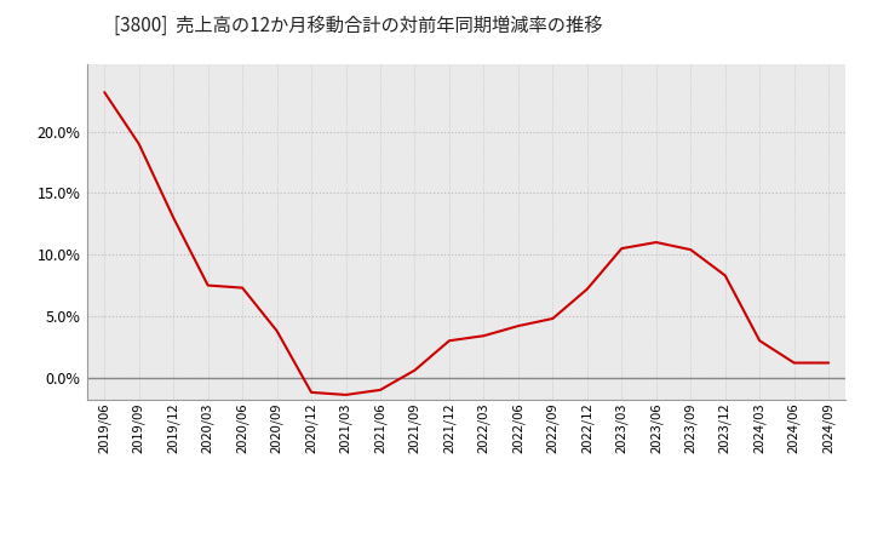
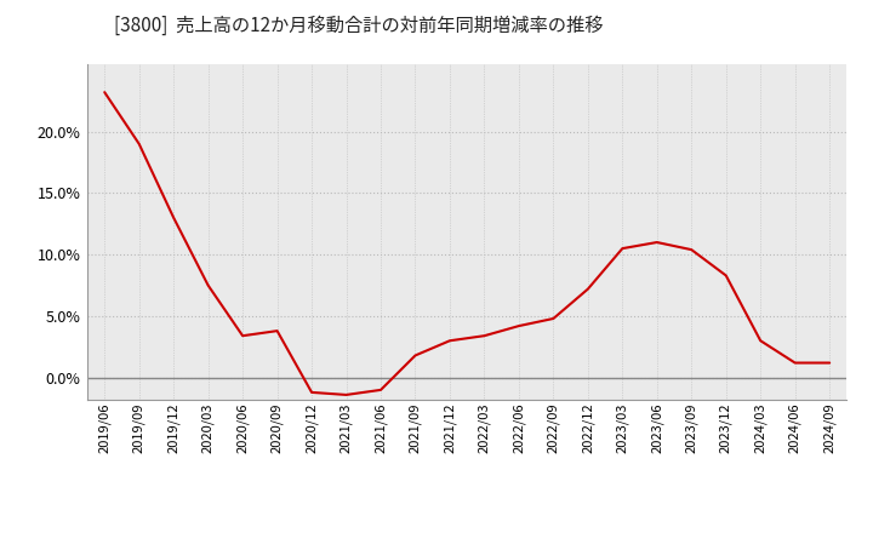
2020/06: 7.3% -> 3.4%
2021/09: 0.6% -> 1.8%
